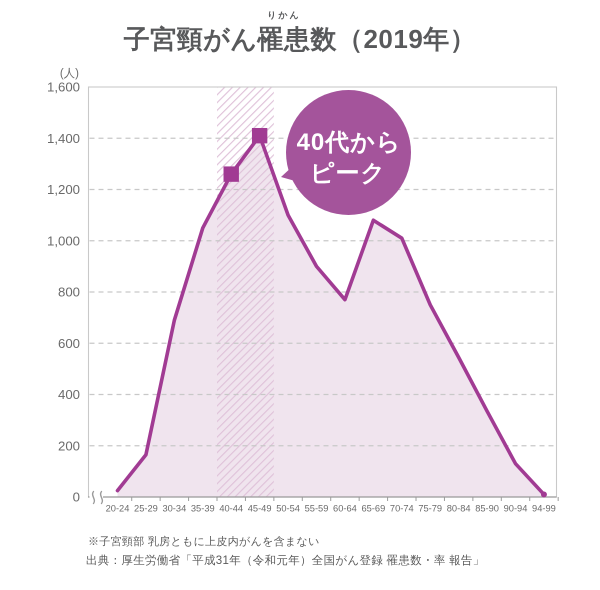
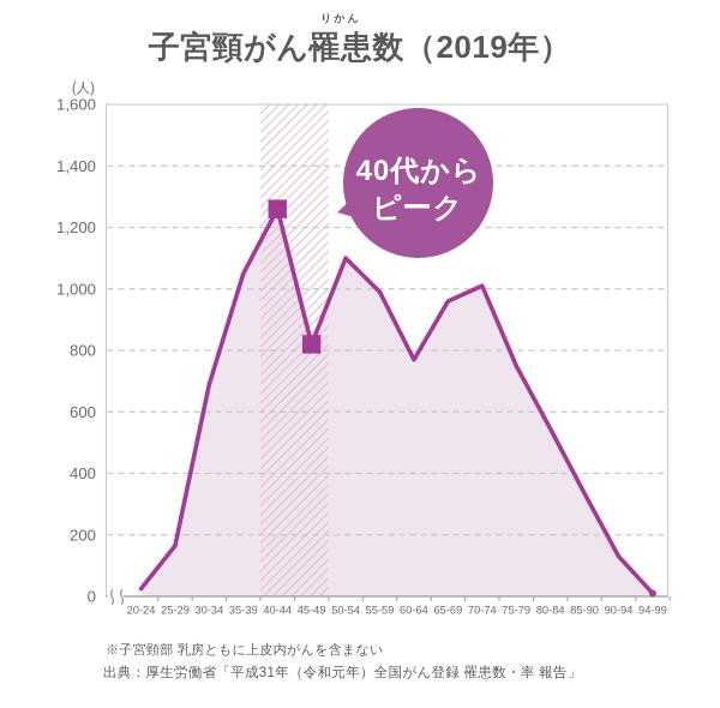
45-49: 1410 -> 820
55-59: 900 -> 990
65-69: 1080 -> 960
